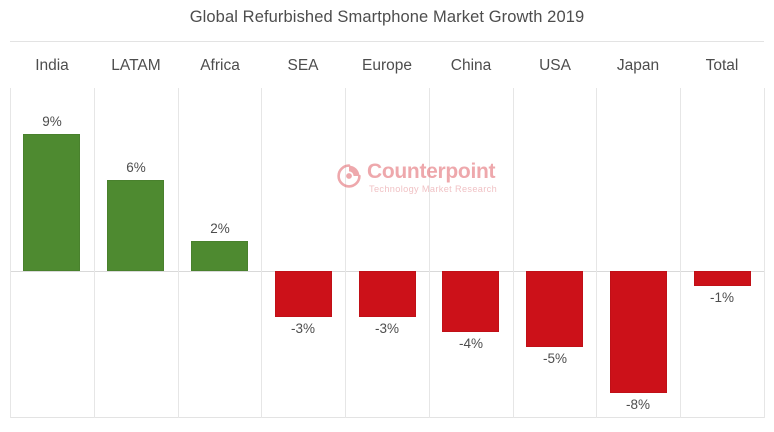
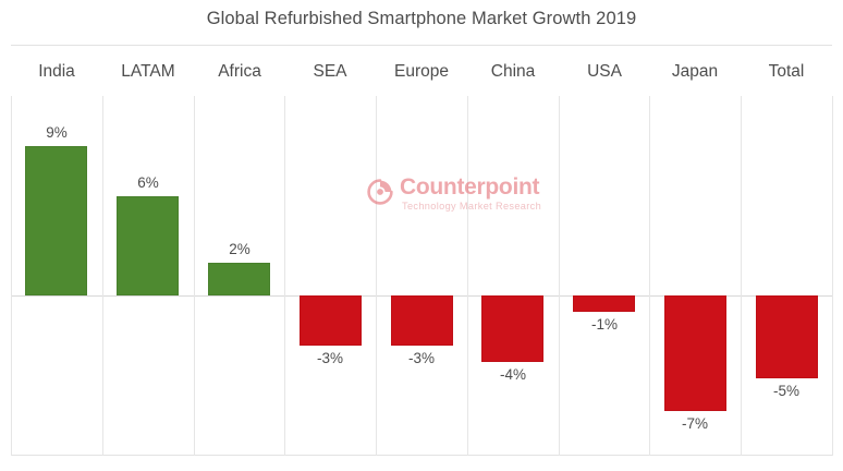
USA: -5% -> -1%
Japan: -8% -> -7%
Total: -1% -> -5%
